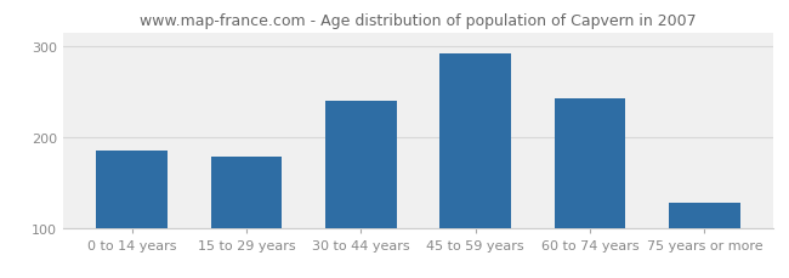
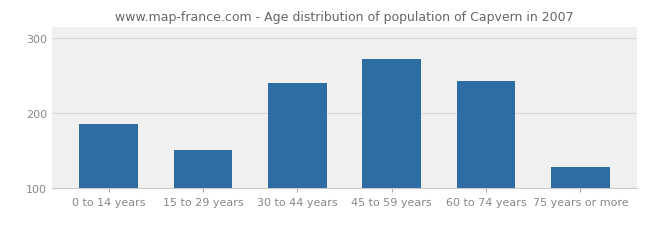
15 to 29 years: 178 -> 150
45 to 59 years: 292 -> 272
